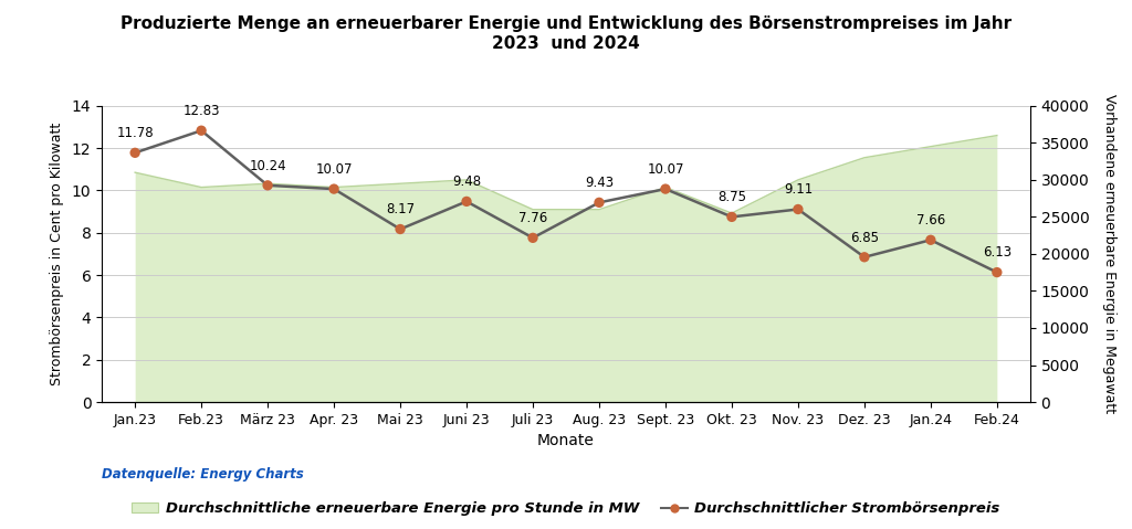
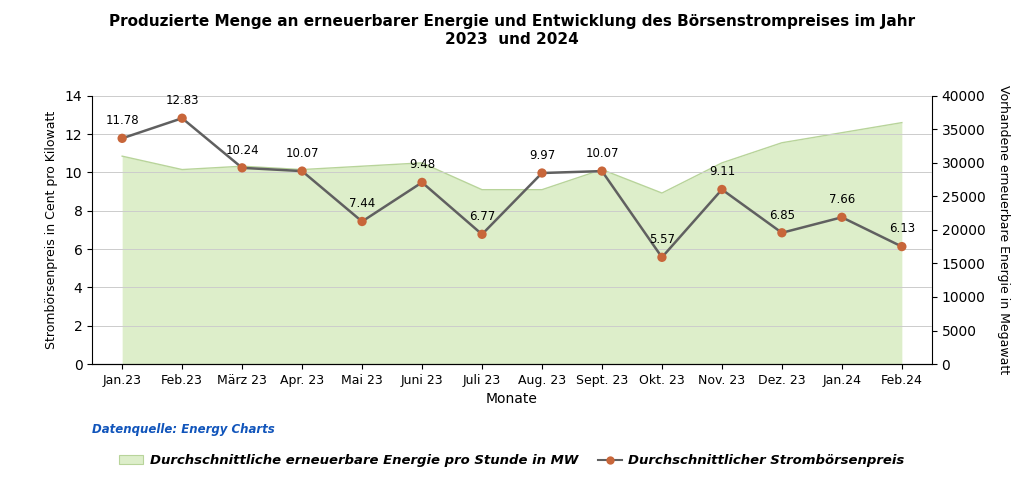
Durchschnittlicher Strombörsenpreis/Mai 23: 8.17 -> 7.44
Durchschnittlicher Strombörsenpreis/Juli 23: 7.76 -> 6.77
Durchschnittlicher Strombörsenpreis/Aug. 23: 9.43 -> 9.97
Durchschnittlicher Strombörsenpreis/Okt. 23: 8.75 -> 5.57
